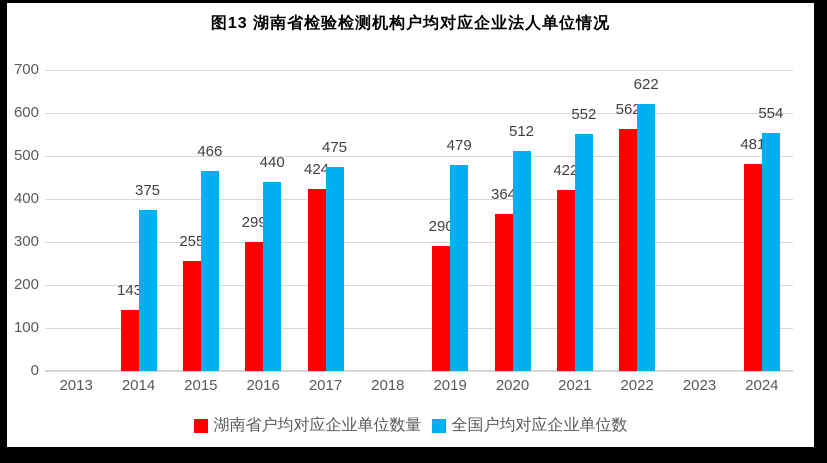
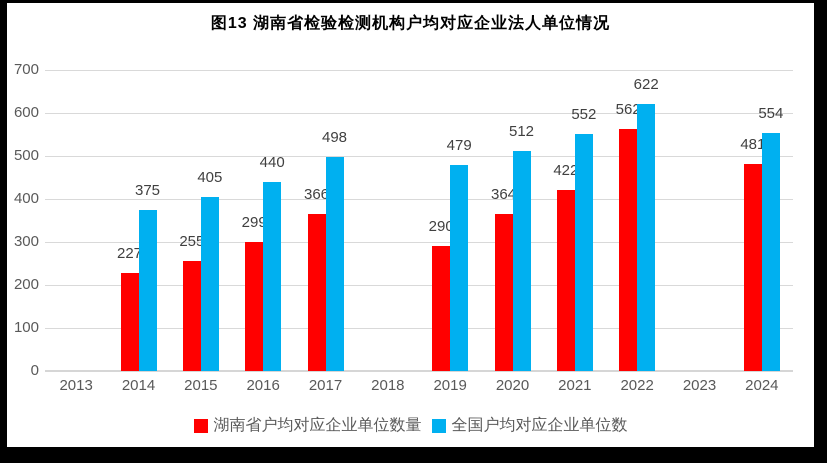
湖南省户均对应企业单位数量/2014: 143 -> 227
全国户均对应企业单位数/2015: 466 -> 405
湖南省户均对应企业单位数量/2017: 424 -> 366
全国户均对应企业单位数/2017: 475 -> 498
